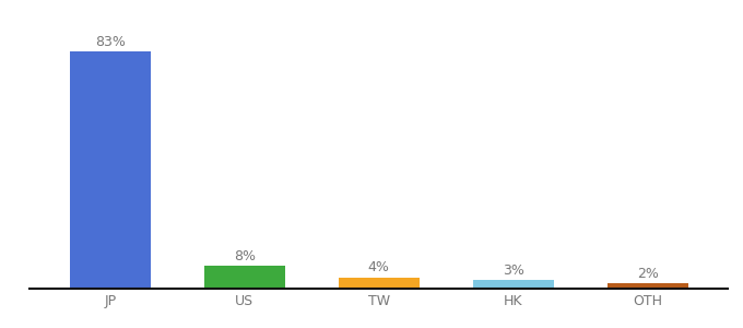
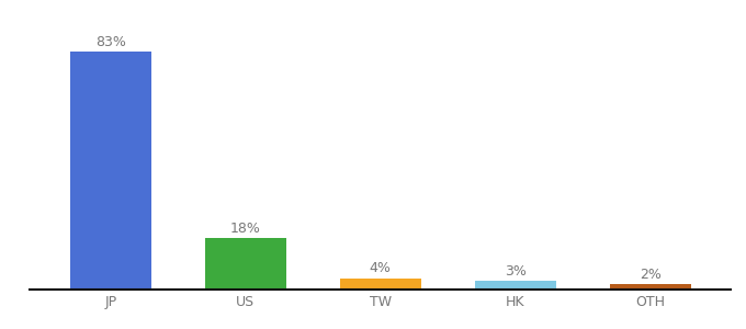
US: 8% -> 18%
